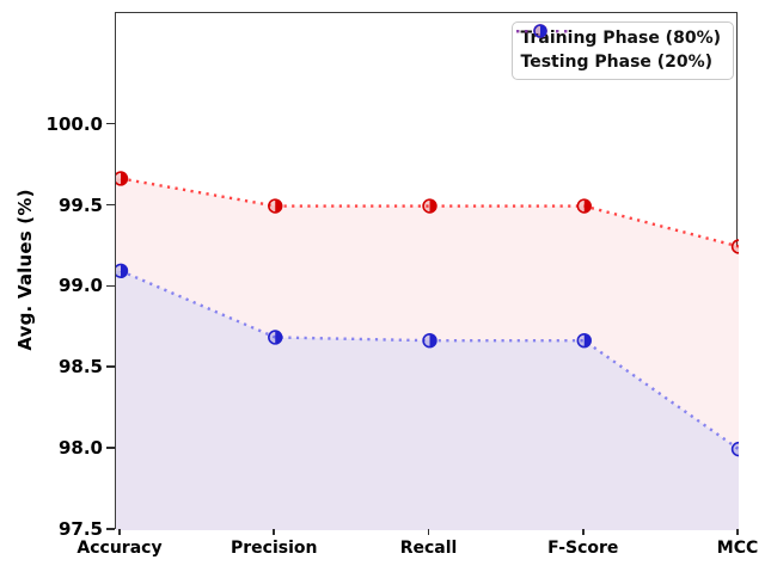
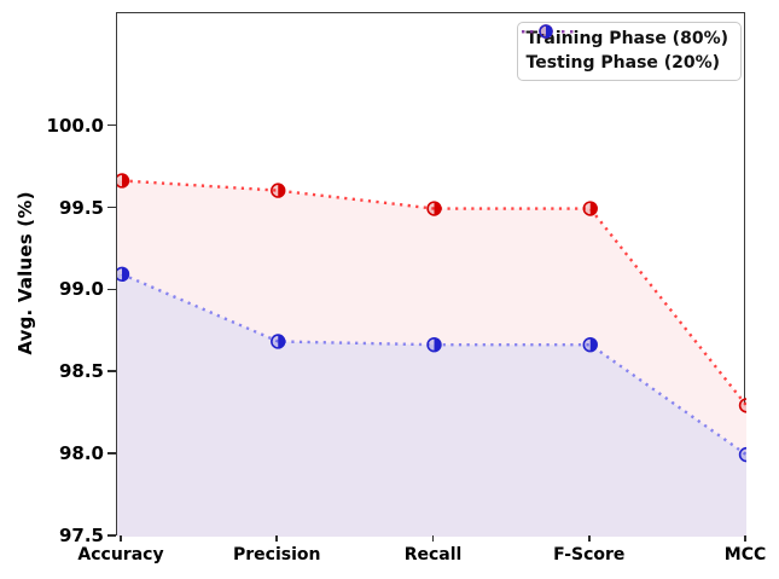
Training Phase (80%)/Precision: 99.50 -> 99.61
Training Phase (80%)/MCC: 99.25 -> 98.30
